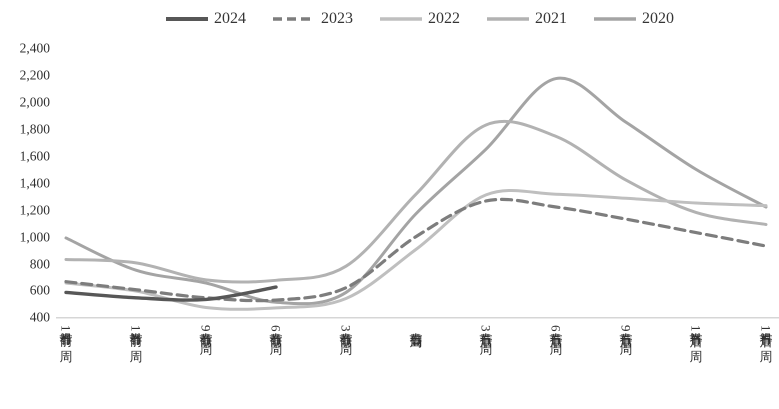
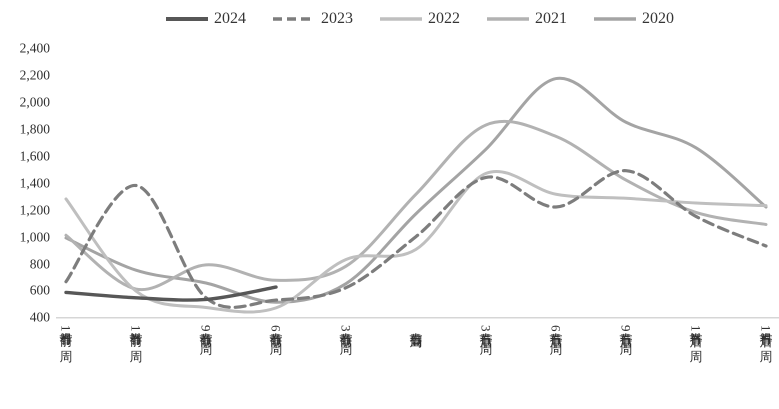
2022/春节前15周: 660 -> 1280
2021/春节前15周: 830 -> 1010
2023/春节前12周: 600 -> 1380
2021/春节前12周: 800 -> 610
2021/春节前9周: 680 -> 790
2022/春节前3周: 540 -> 830
2020/春节前3周: 580 -> 650
2023/春节后3周: 1260 -> 1440
2022/春节后3周: 1310 -> 1470
2023/春节后9周: 1130 -> 1490
2023/春节后12周: 1030 -> 1150
2020/春节后12周: 1500 -> 1660
